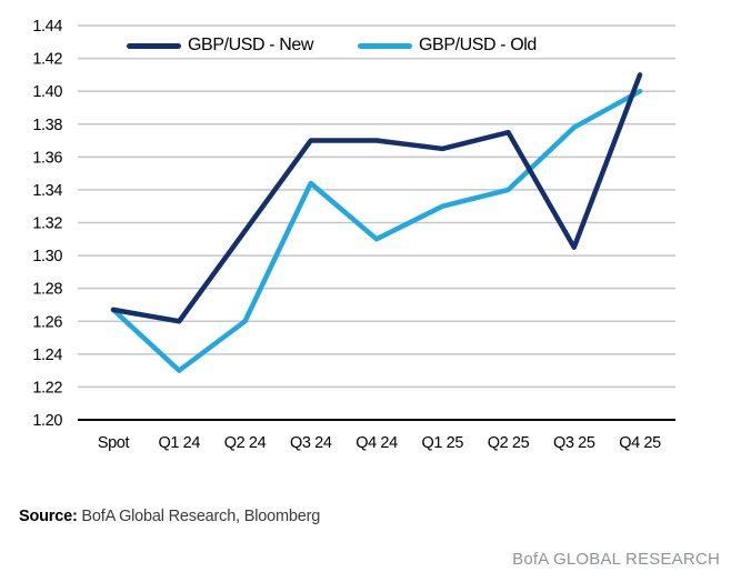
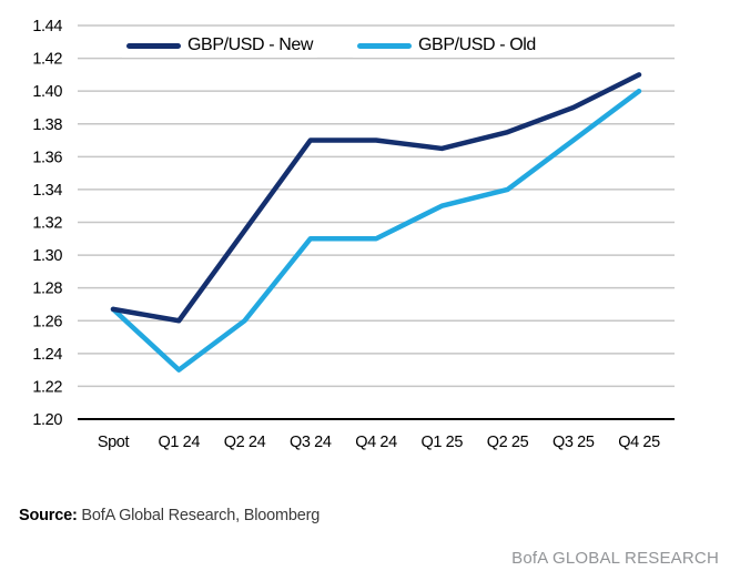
GBP/USD - Old/Q3 24: 1.344 -> 1.310
GBP/USD - New/Q3 25: 1.305 -> 1.390
GBP/USD - Old/Q3 25: 1.378 -> 1.370
